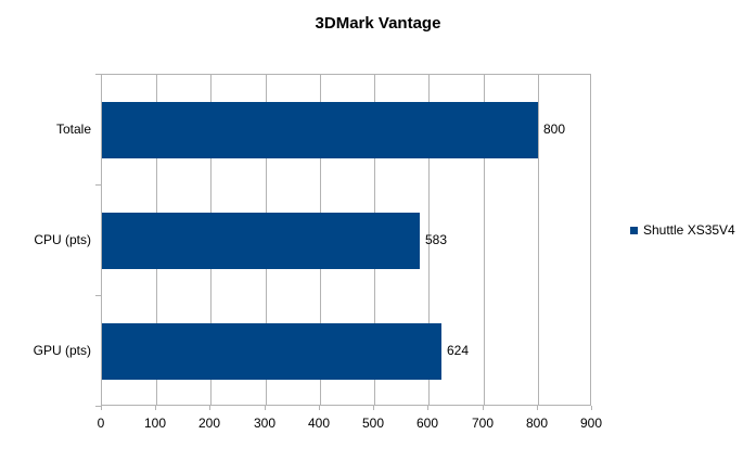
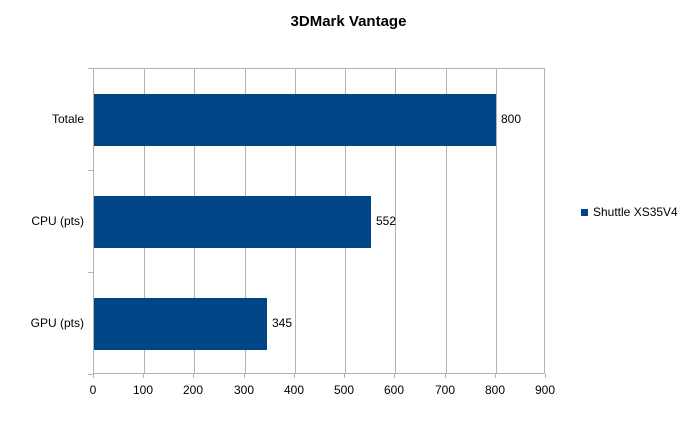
CPU (pts): 583 -> 552
GPU (pts): 624 -> 345
